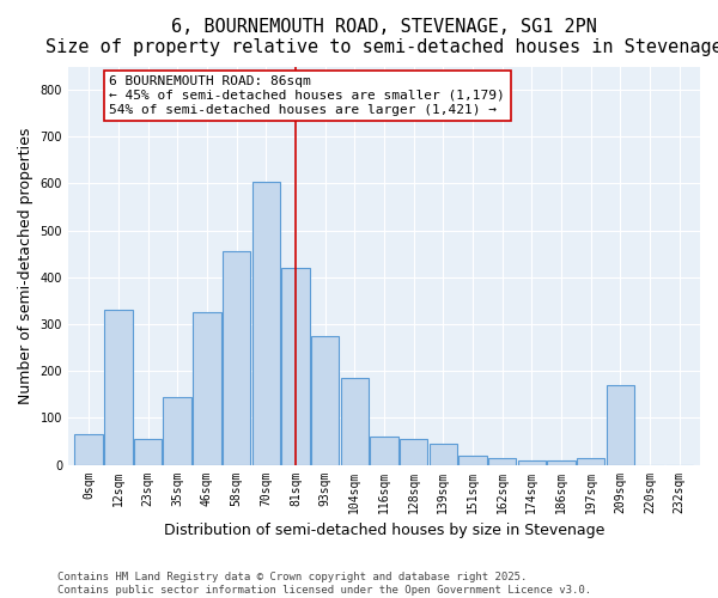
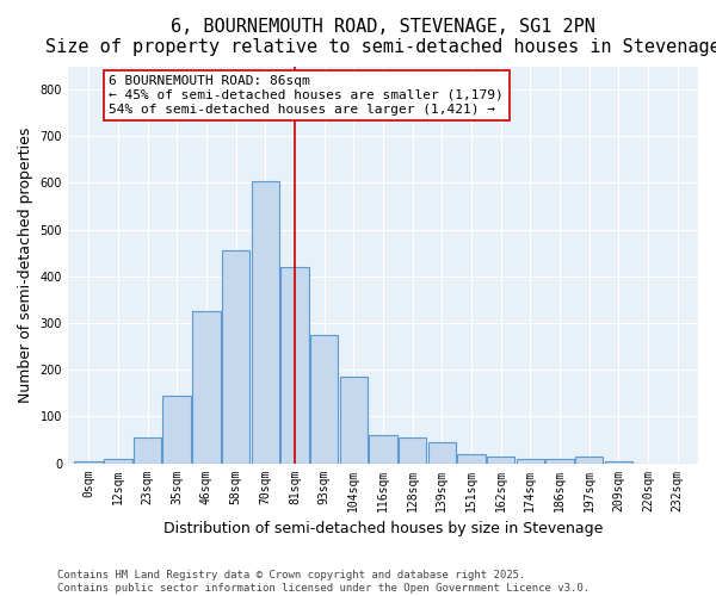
0sqm: 65 -> 5
12sqm: 330 -> 10
209sqm: 170 -> 5
